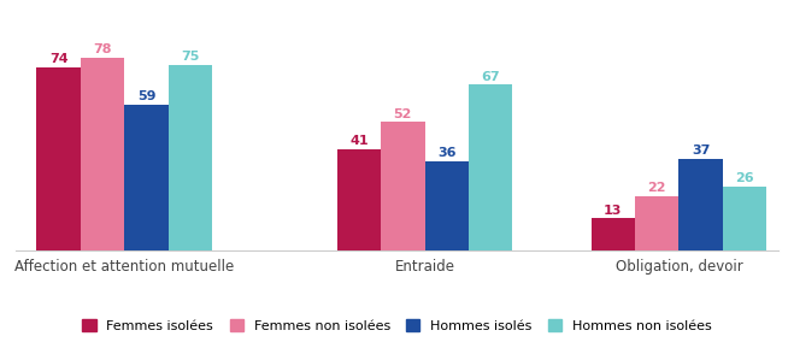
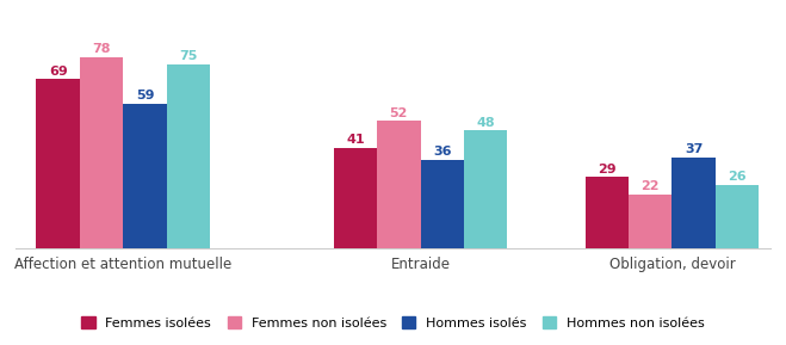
Femmes isolées/Affection et attention mutuelle: 74 -> 69
Hommes non isolées/Entraide: 67 -> 48
Femmes isolées/Obligation, devoir: 13 -> 29
